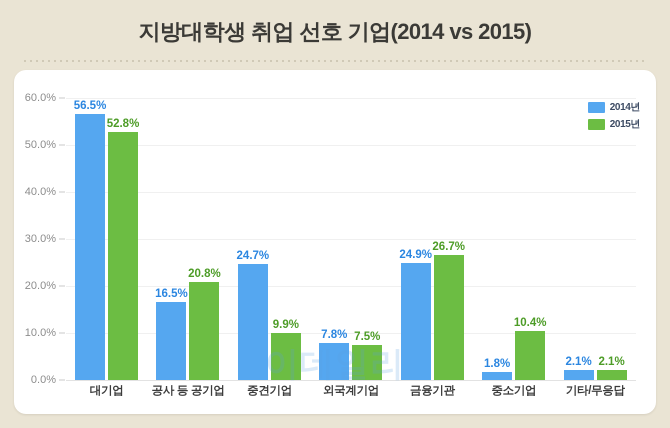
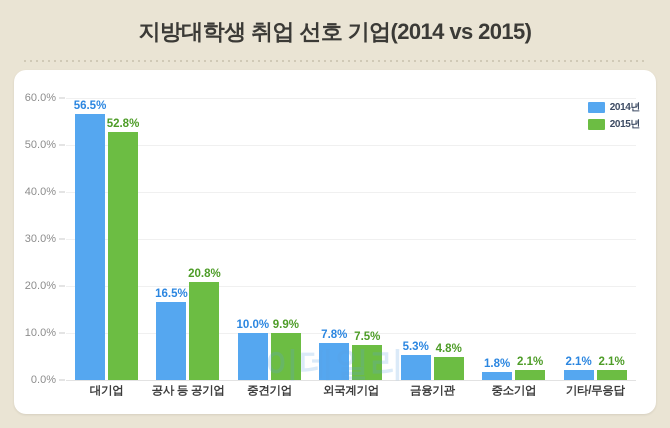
2014년/중견기업: 24.7% -> 10.0%
2014년/금융기관: 24.9% -> 5.3%
2015년/금융기관: 26.7% -> 4.8%
2015년/중소기업: 10.4% -> 2.1%
